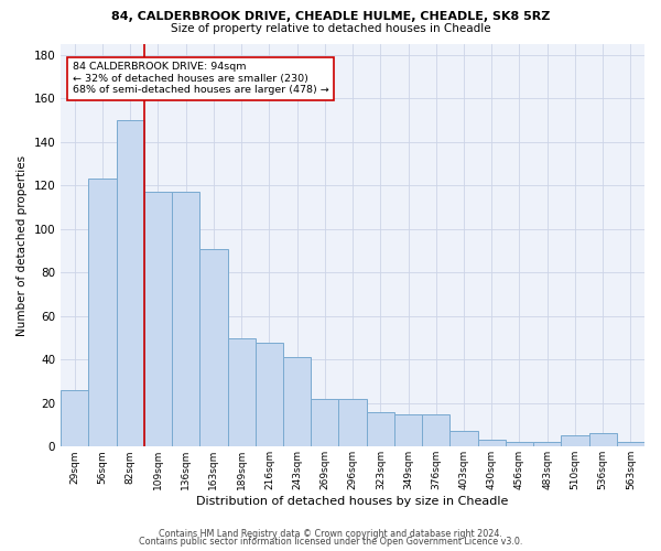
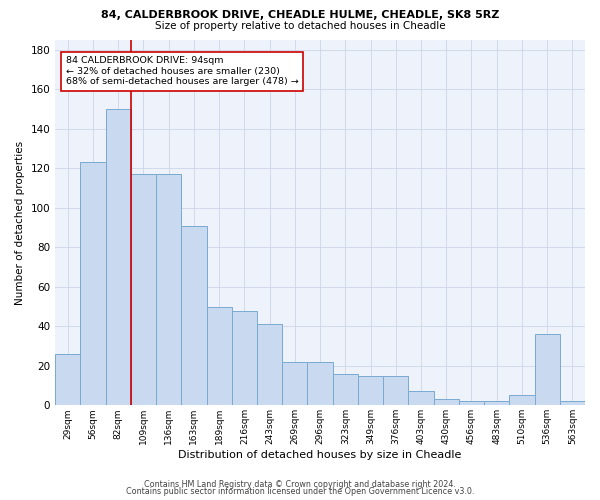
536sqm: 6 -> 36
